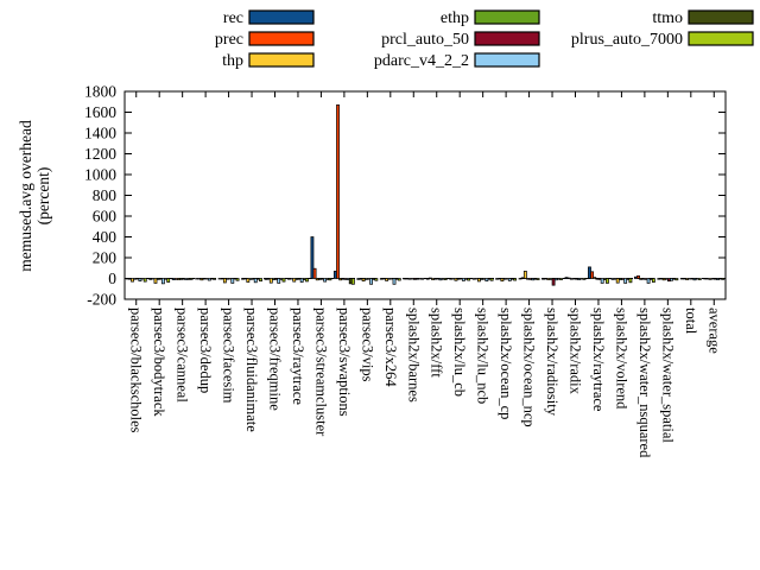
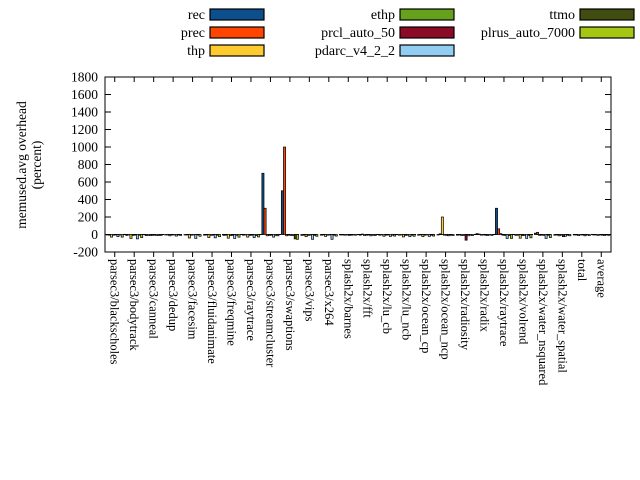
rec/parsec3/streamcluster: 400 -> 700
prec/parsec3/streamcluster: 100 -> 300
rec/parsec3/swaptions: 100 -> 500
prec/parsec3/swaptions: 1700 -> 1000
thp/splash2x/ocean_ncp: 100 -> 200
rec/splash2x/raytrace: 100 -> 300
